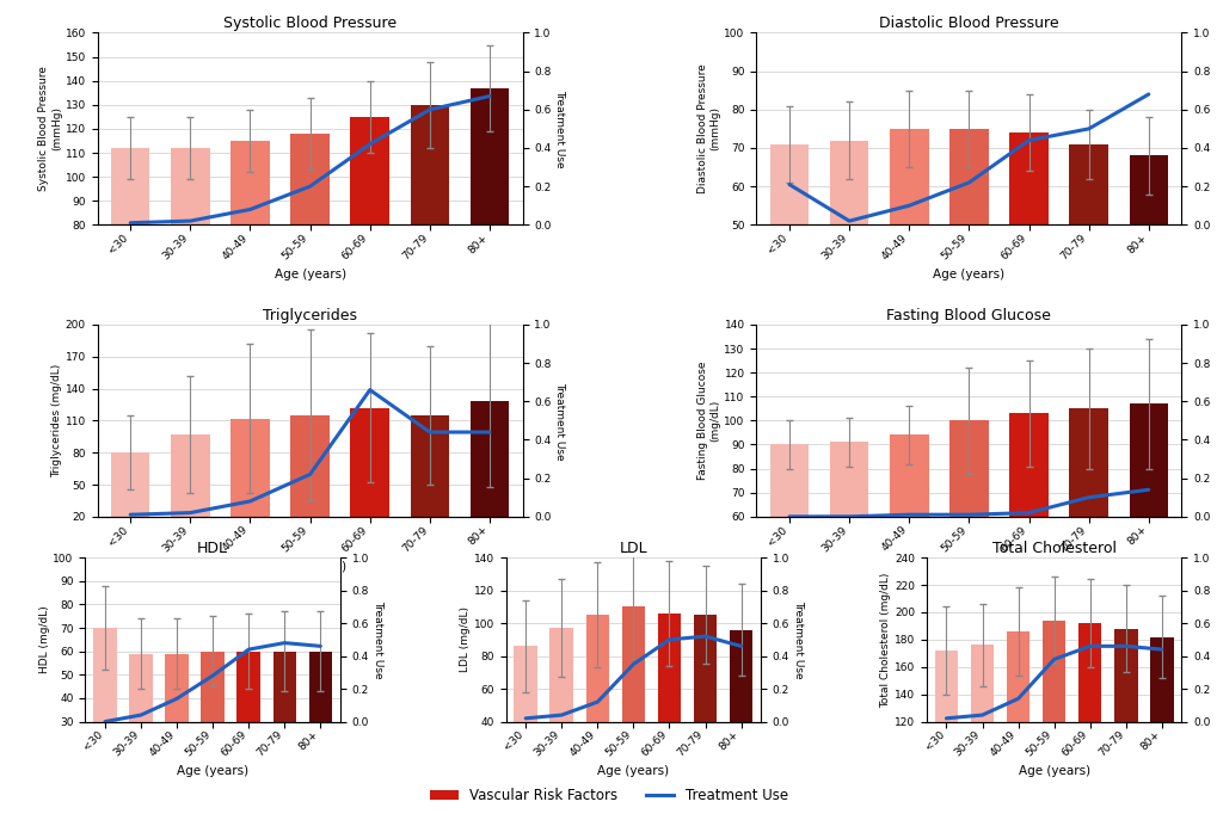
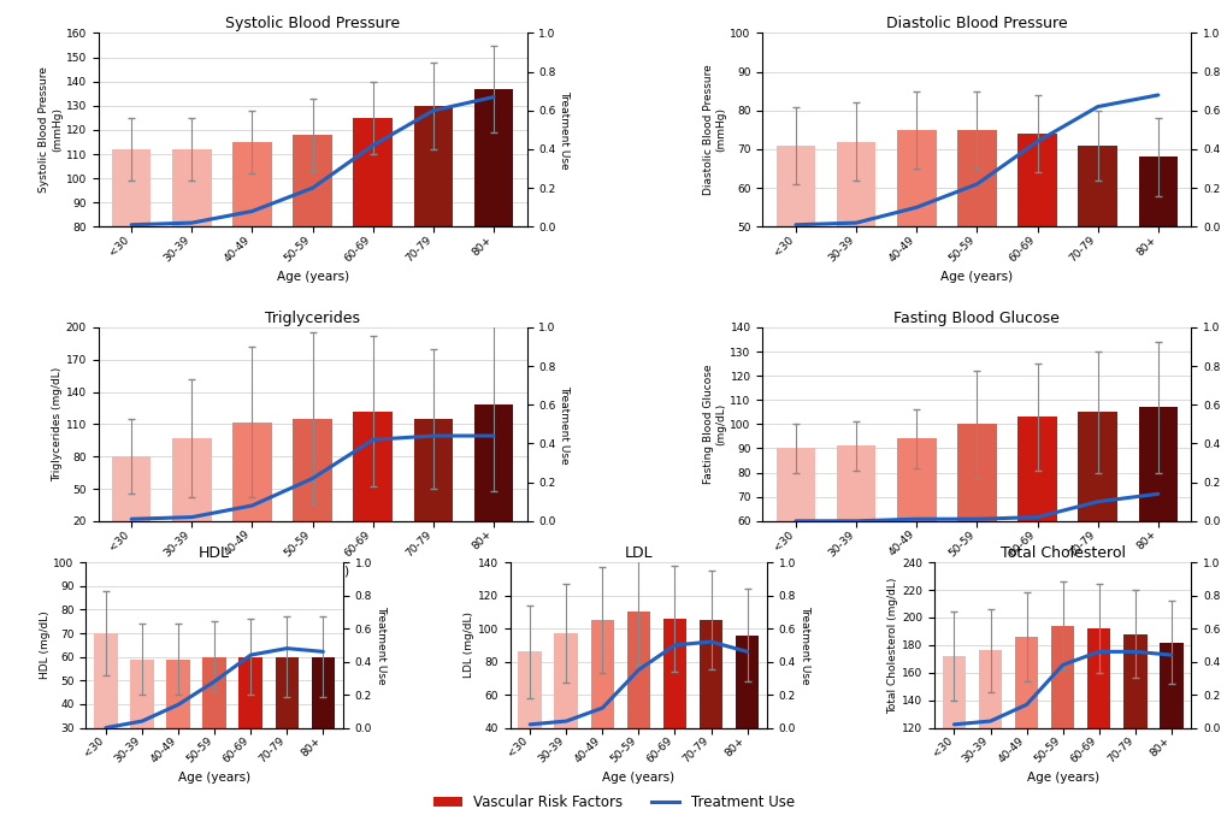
Diastolic Blood Pressure/Treatment Use/<30: 0.21 -> 0.01
Diastolic Blood Pressure/Treatment Use/70-79: 0.50 -> 0.62
Triglycerides/Treatment Use/60-69: 0.66 -> 0.42
